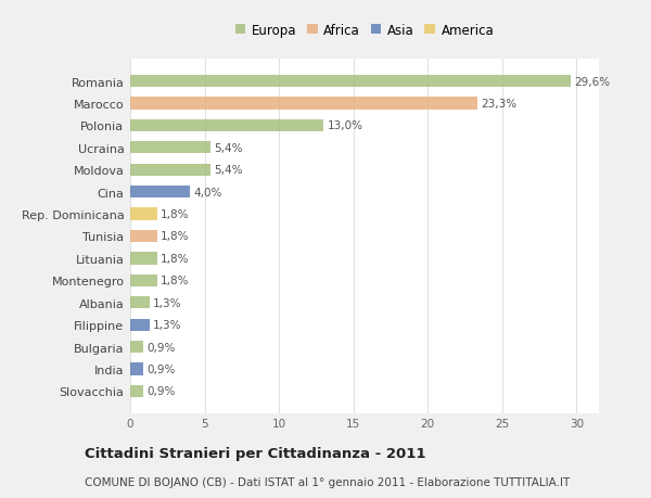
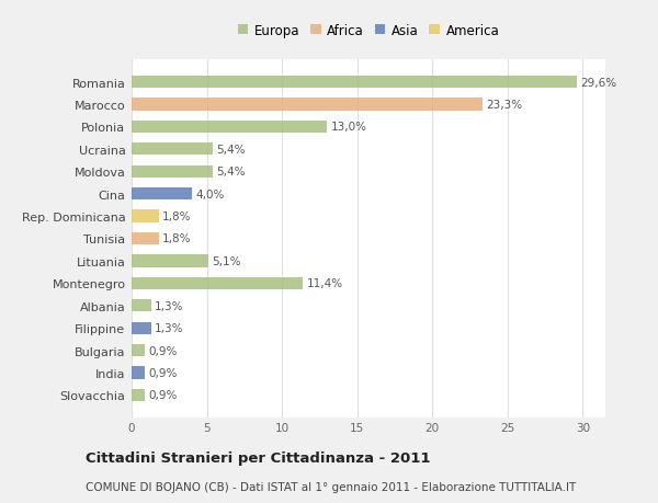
Lituania: 1,8% -> 5,1%
Montenegro: 1,8% -> 11,4%
